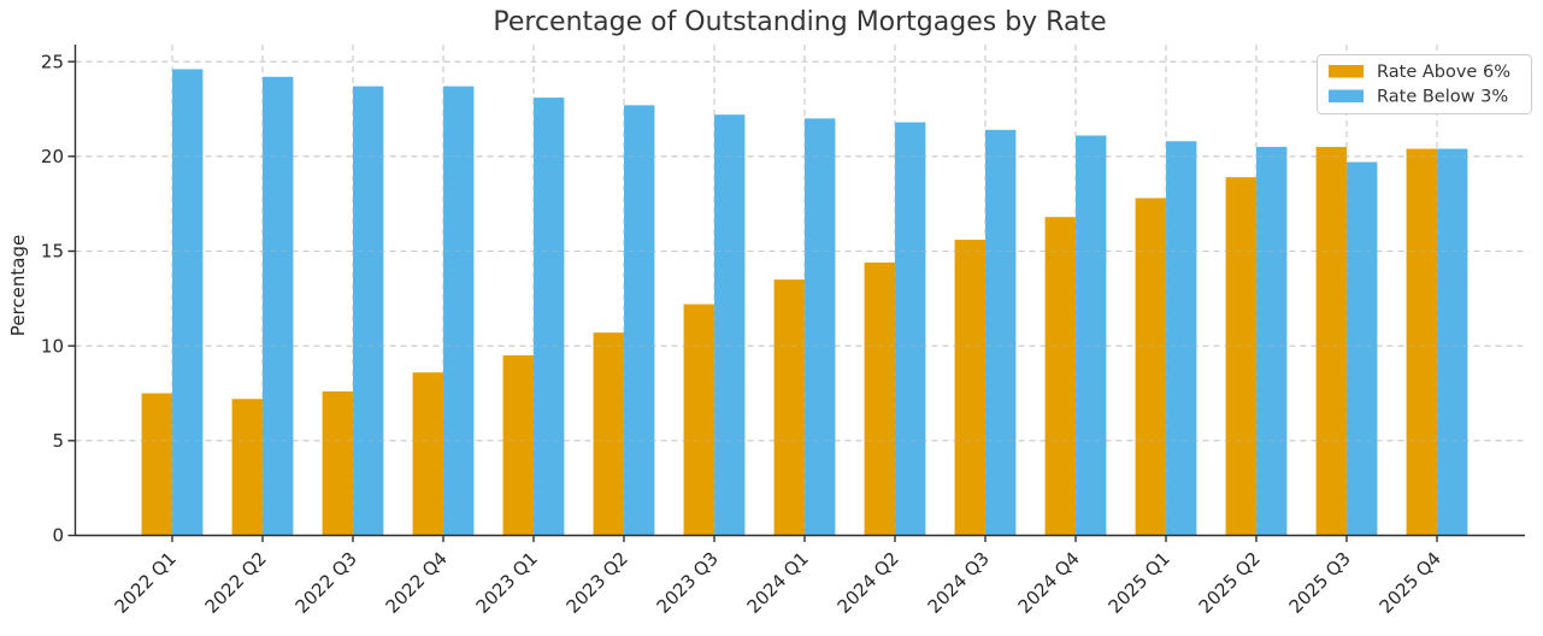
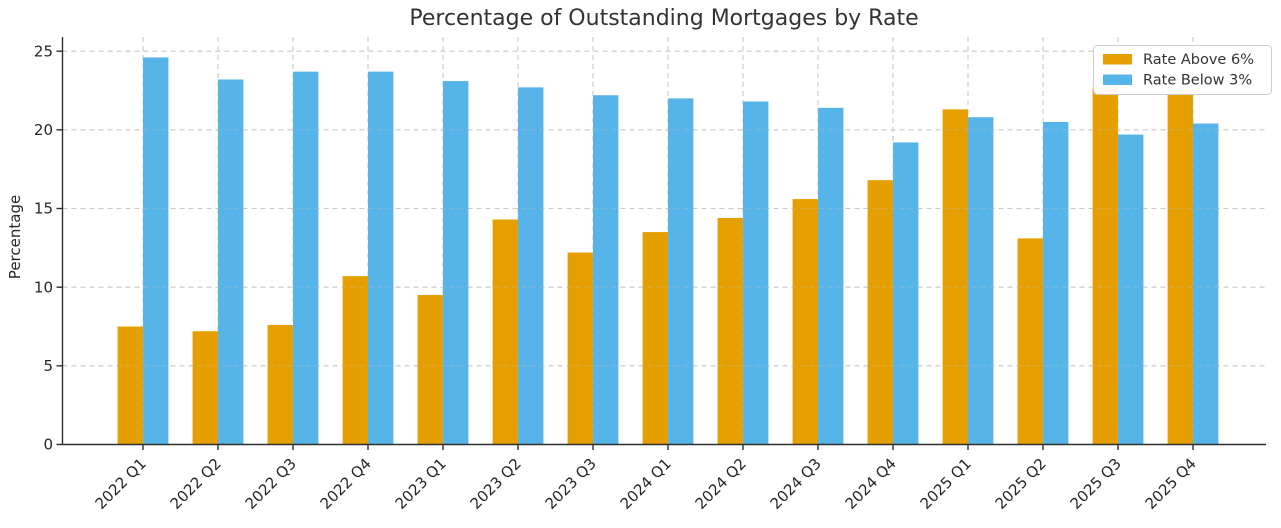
Rate Below 3%/2022 Q2: 24.2 -> 23.2
Rate Above 6%/2022 Q4: 8.6 -> 10.7
Rate Above 6%/2023 Q2: 10.7 -> 14.3
Rate Below 3%/2024 Q4: 21.1 -> 19.2
Rate Above 6%/2025 Q1: 17.8 -> 21.3
Rate Above 6%/2025 Q2: 18.9 -> 13.1
Rate Above 6%/2025 Q3: 20.5 -> 22.7
Rate Above 6%/2025 Q4: 20.4 -> 22.6
